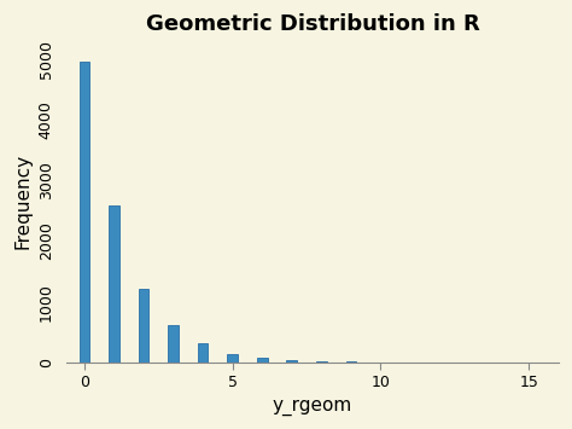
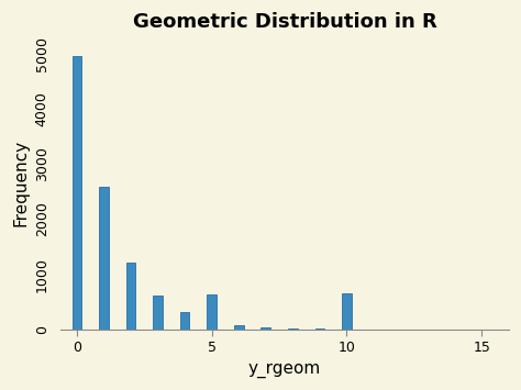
5: 140 -> 640
10: 0 -> 660
